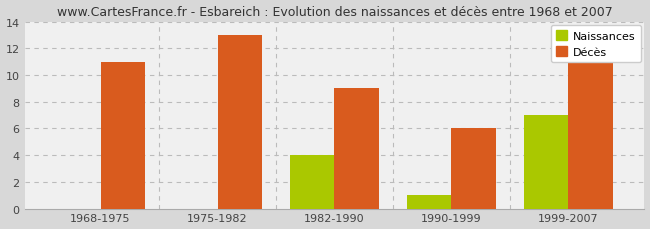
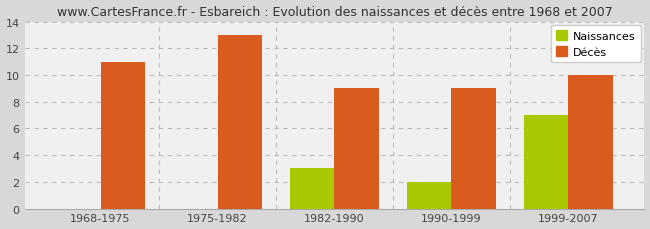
Naissances/1982-1990: 4 -> 3
Naissances/1990-1999: 1 -> 2
Décès/1990-1999: 6 -> 9
Décès/1999-2007: 11 -> 10
